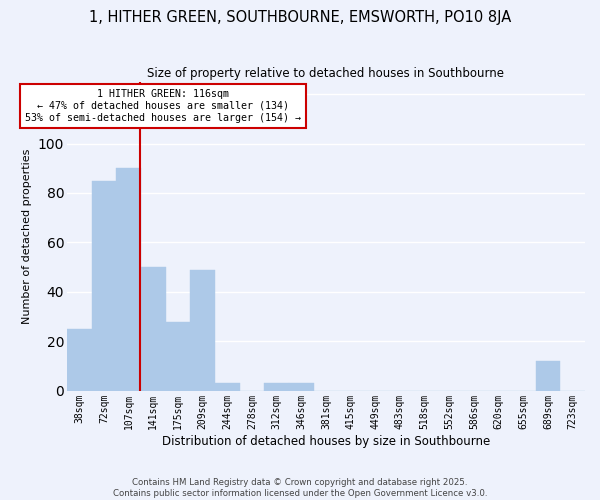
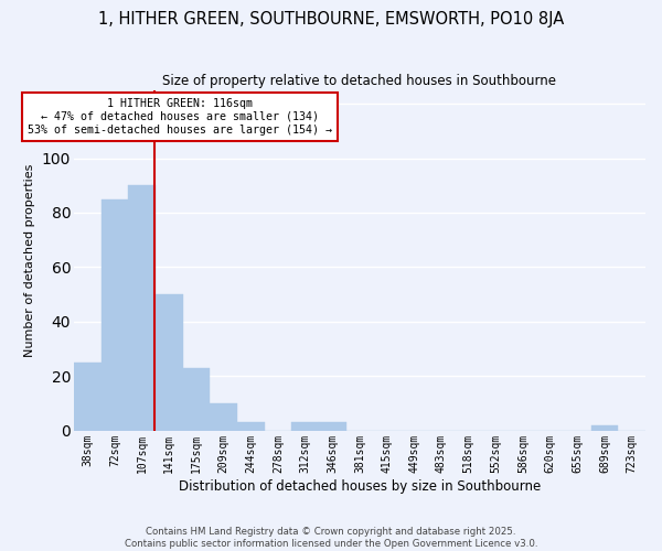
175sqm: 28 -> 23
209sqm: 49 -> 10
689sqm: 12 -> 2
